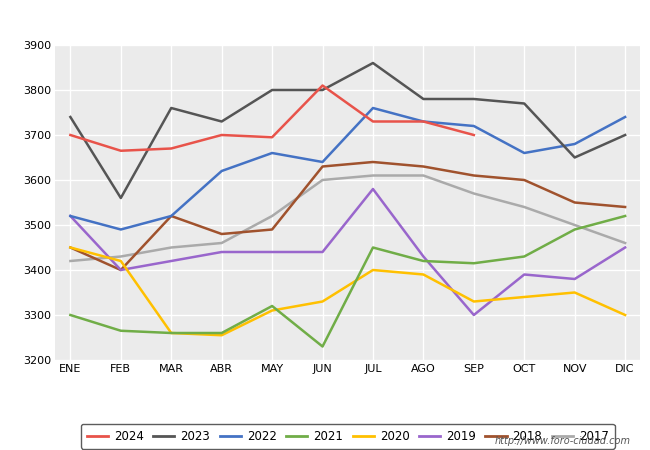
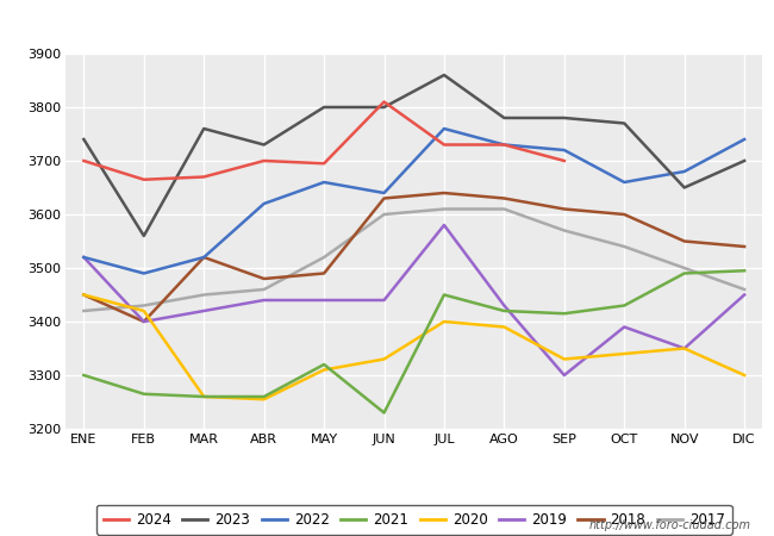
2019/NOV: 3380 -> 3350
2021/DIC: 3520 -> 3495
